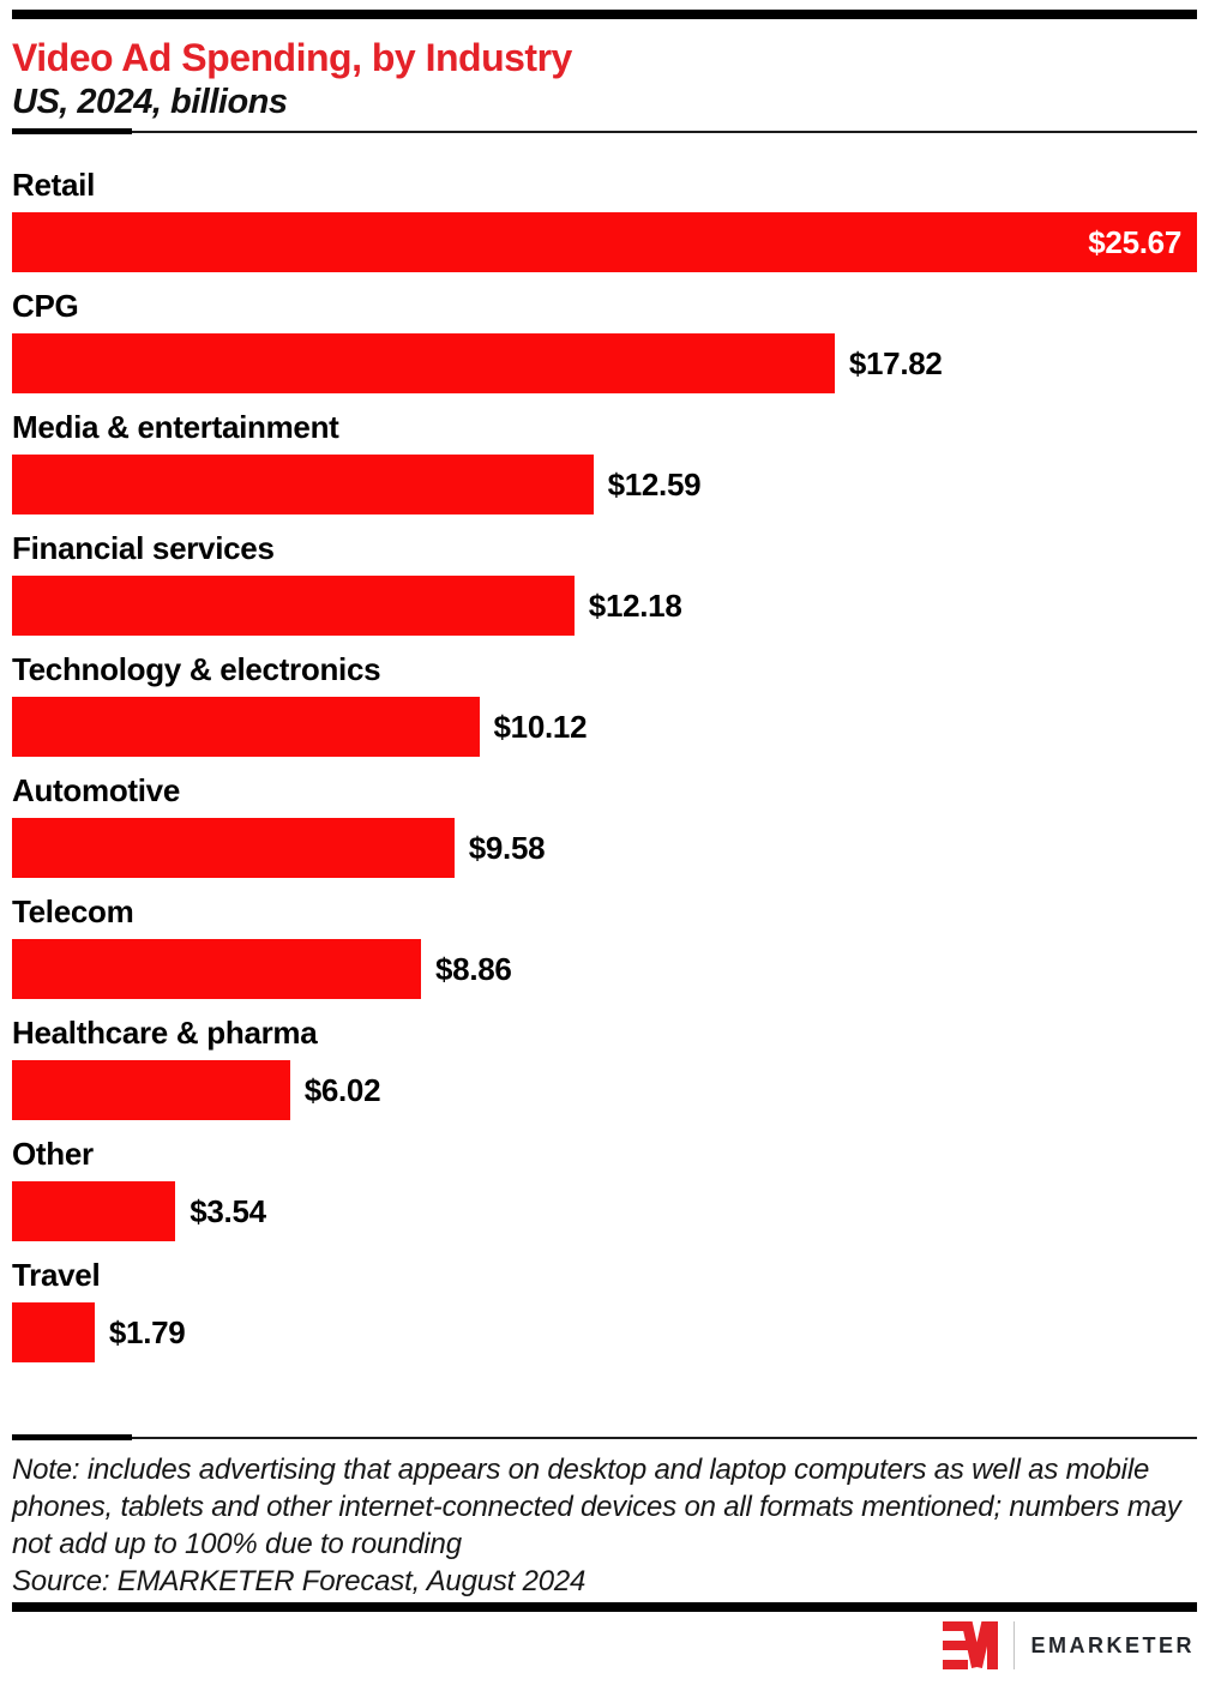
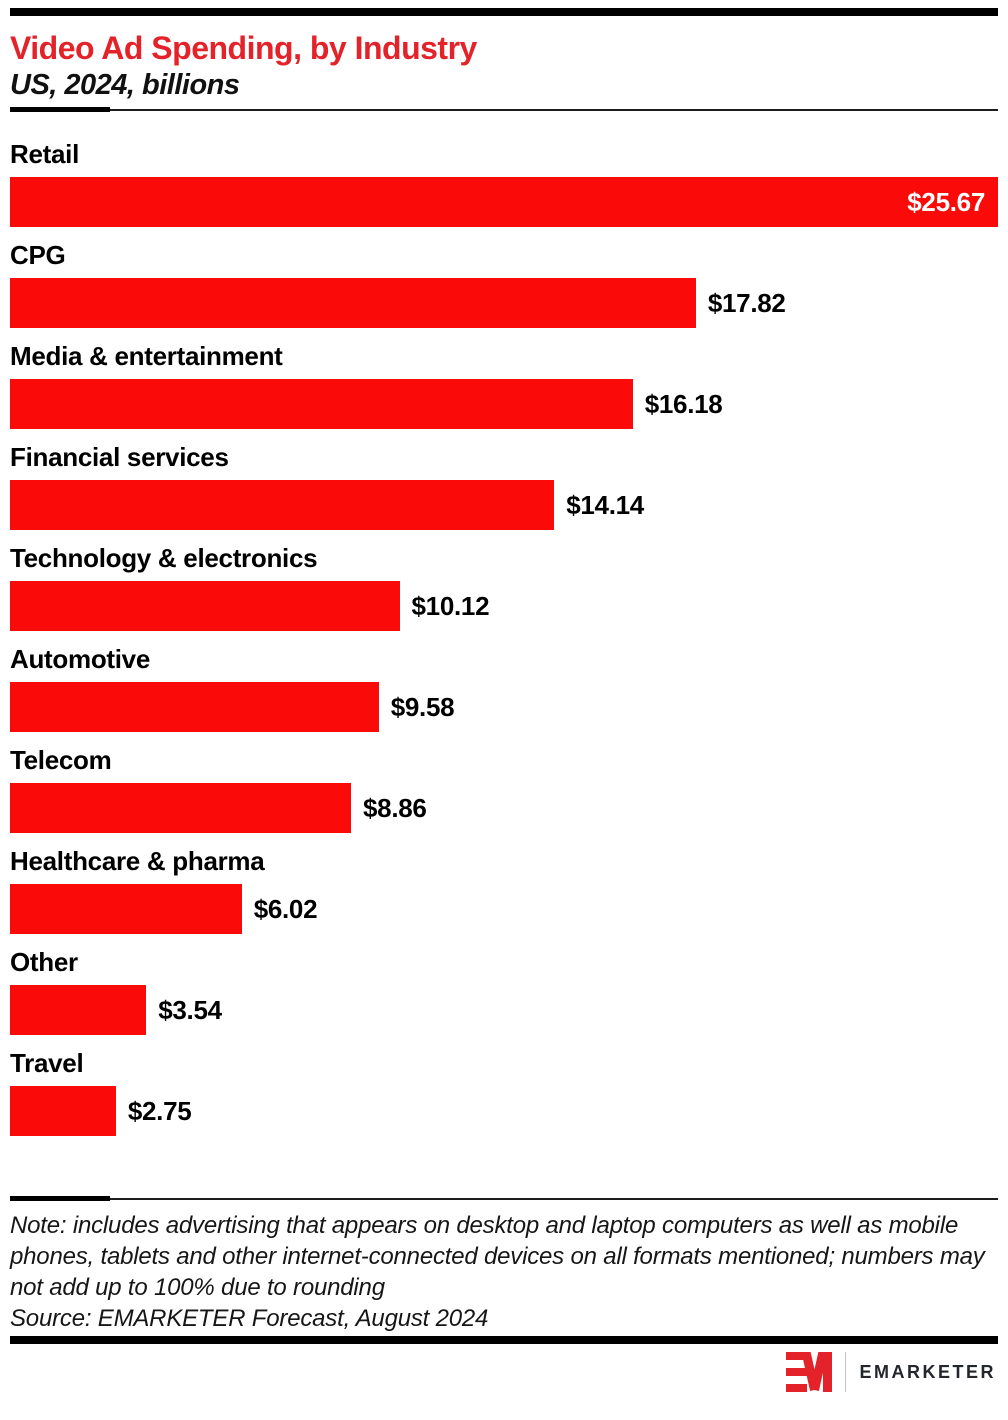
Media & entertainment: $12.59 -> $16.18
Financial services: $12.18 -> $14.14
Travel: $1.79 -> $2.75
